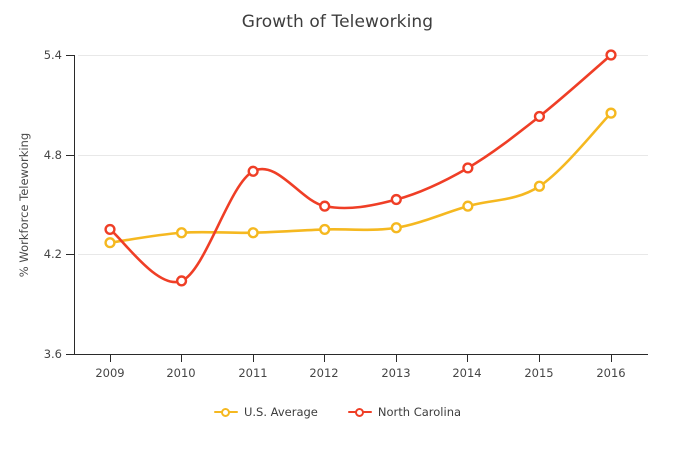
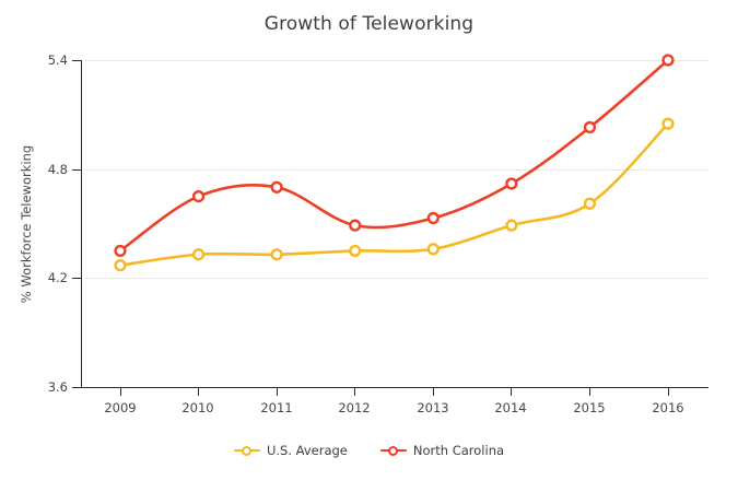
North Carolina/2010: 4.04 -> 4.65
